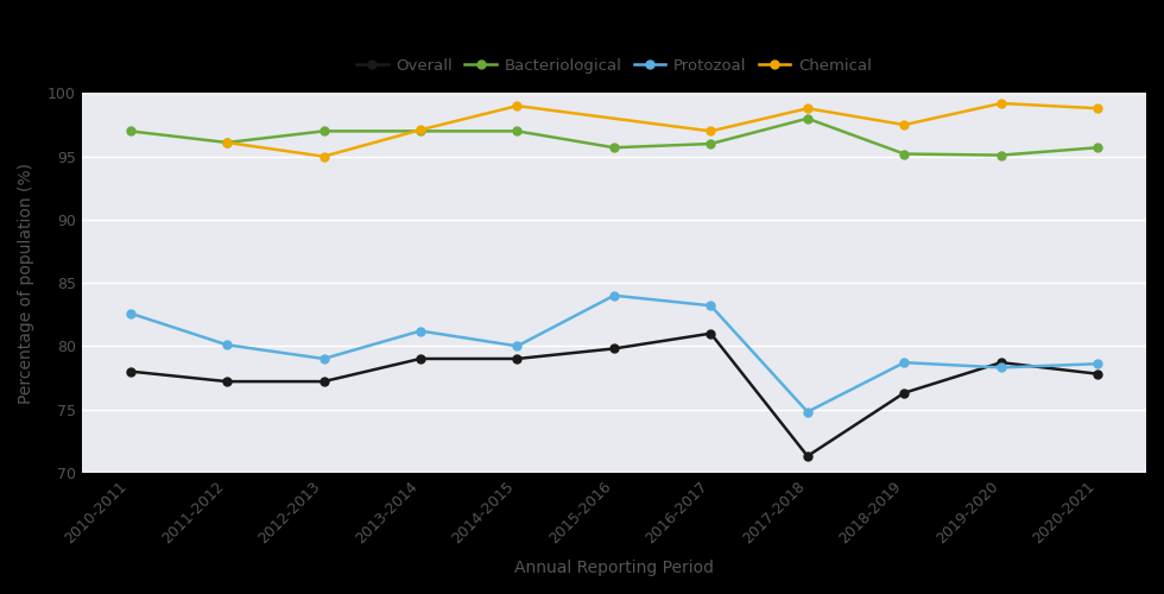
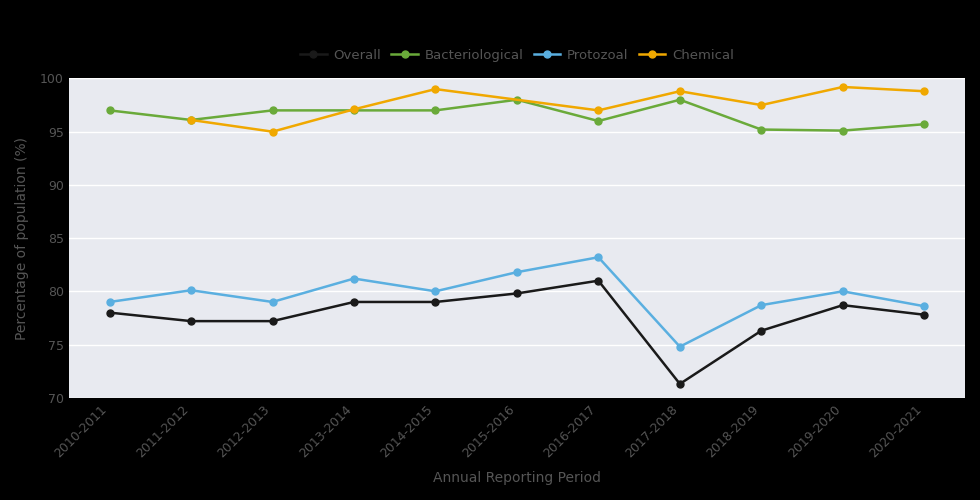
Protozoal/2010-2011: 82.6 -> 79.0
Bacteriological/2015-2016: 95.7 -> 98.0
Protozoal/2015-2016: 84.0 -> 81.8
Protozoal/2019-2020: 78.3 -> 80.0
